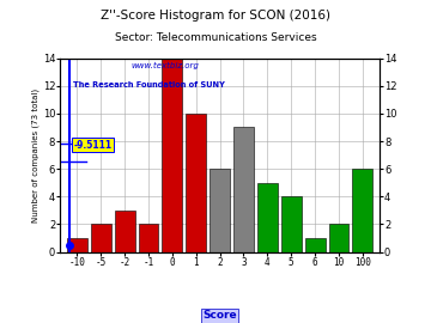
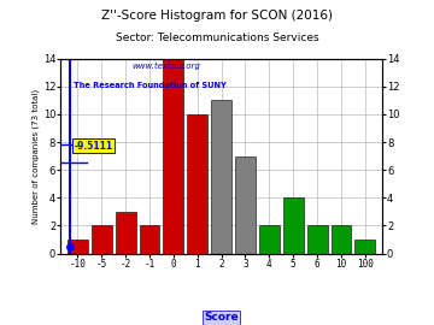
2: 6 -> 11
3: 9 -> 7
4: 5 -> 2
6: 1 -> 2
100: 6 -> 1
